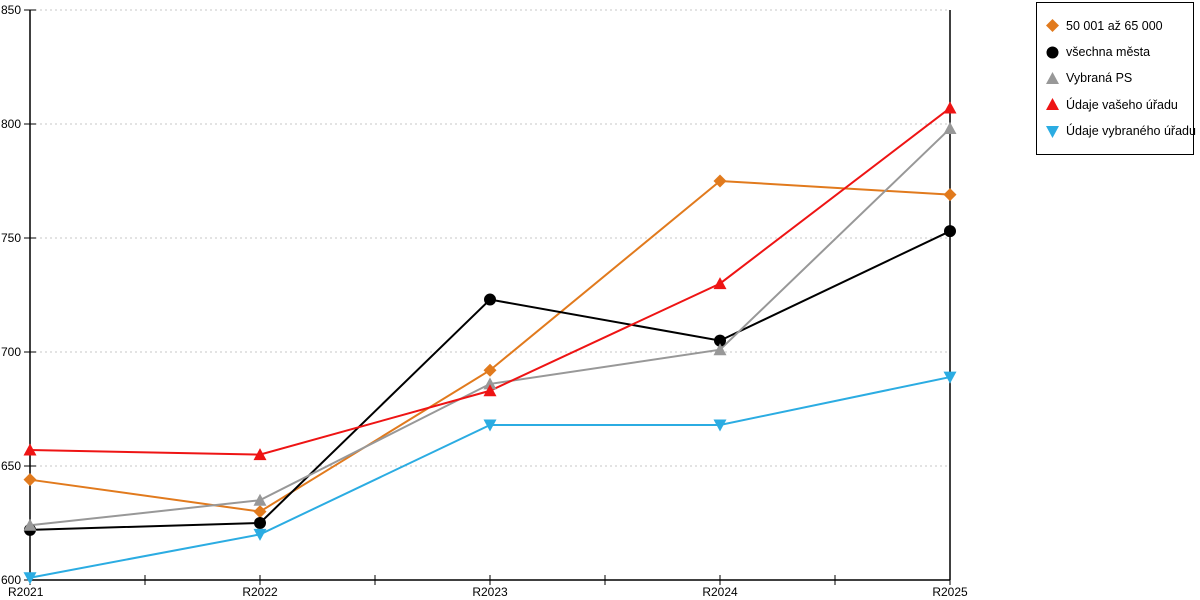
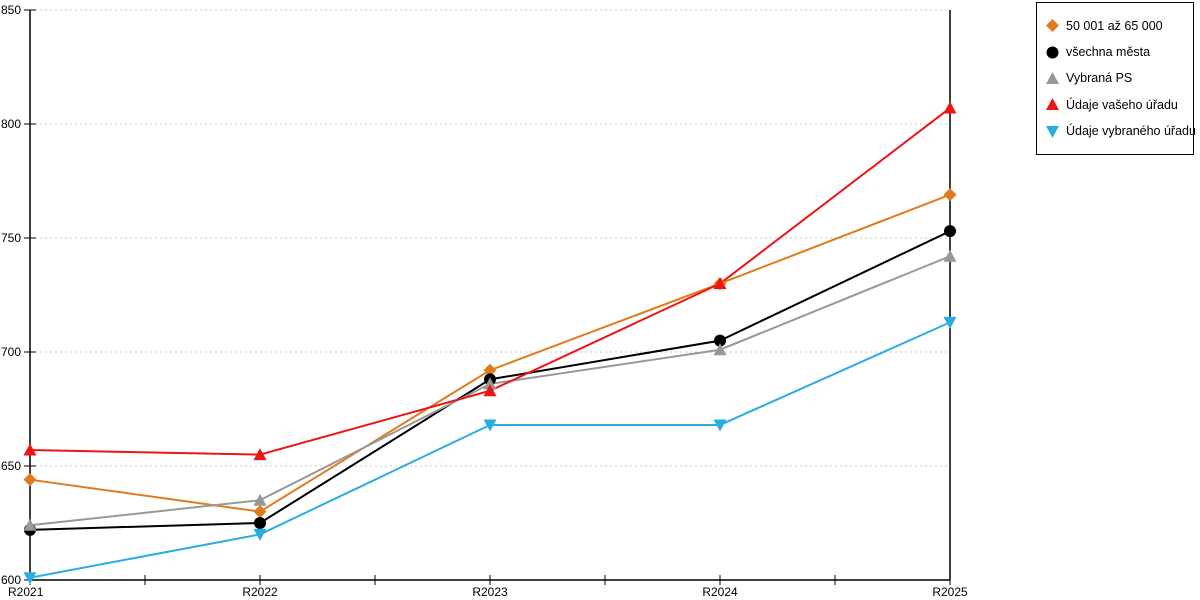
všechna města/R2023: 723 -> 688
50 001 až 65 000/R2024: 775 -> 730
Vybraná PS/R2025: 798 -> 742
Údaje vybraného úřadu/R2025: 689 -> 713
